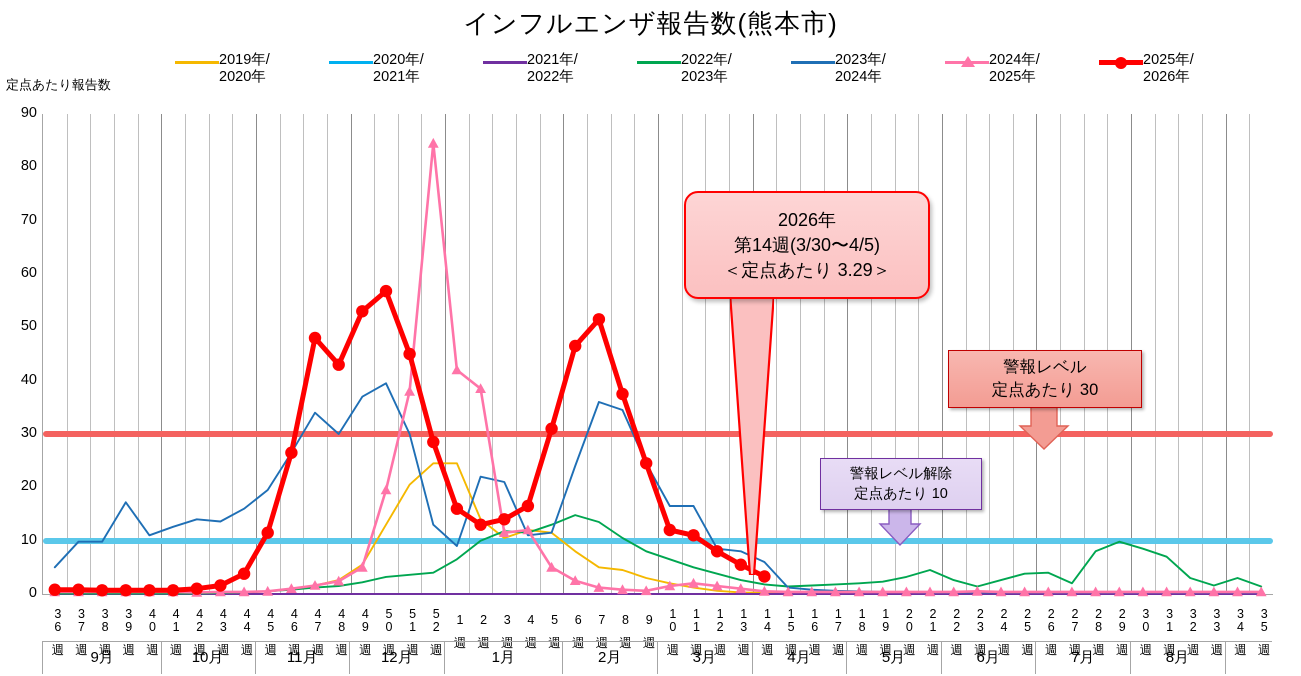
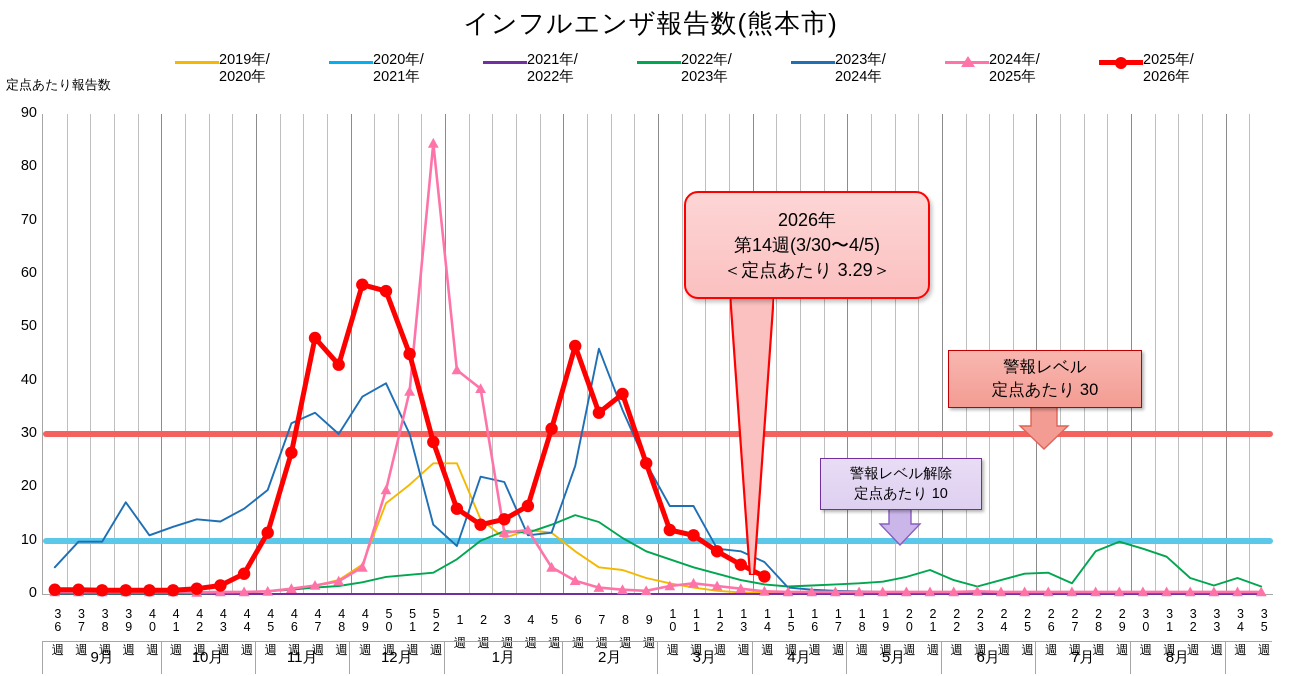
2023年/2024年/46週: 26 -> 32
2025年/2026年/49週: 53 -> 58
2019年/2020年/50週: 13 -> 17
2023年/2024年/7週: 36 -> 46
2025年/2026年/7週: 52 -> 34
